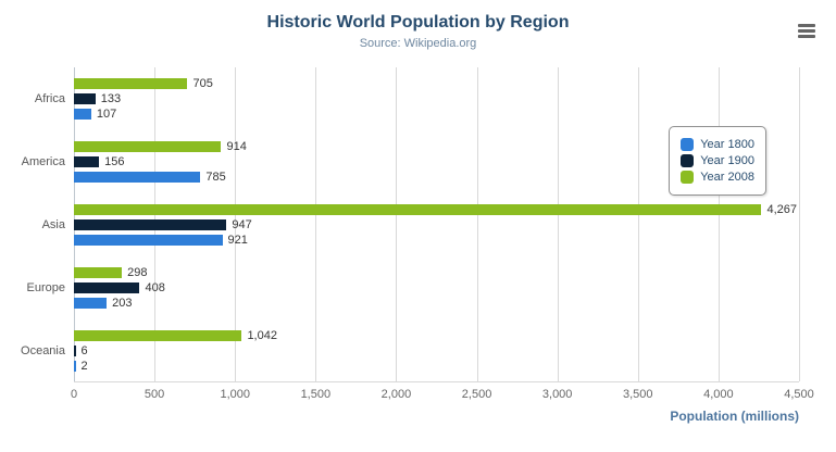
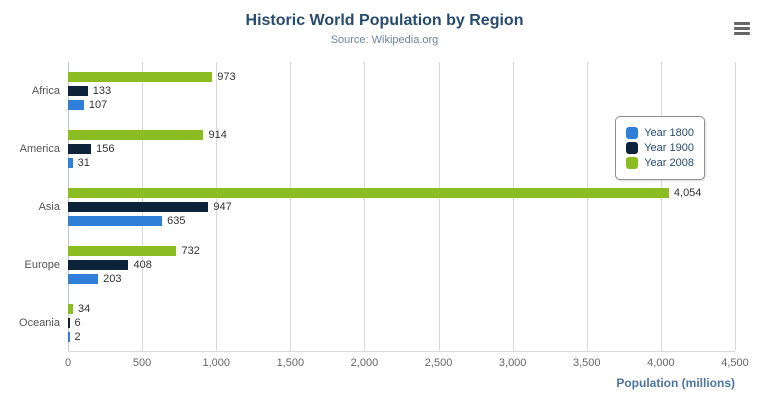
Year 2008/Africa: 705 -> 973
Year 1800/America: 785 -> 31
Year 1800/Asia: 921 -> 635
Year 2008/Asia: 4,267 -> 4,054
Year 2008/Europe: 298 -> 732
Year 2008/Oceania: 1,042 -> 34
